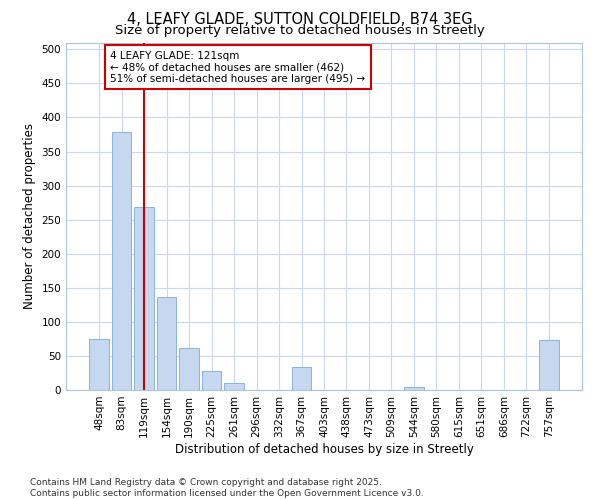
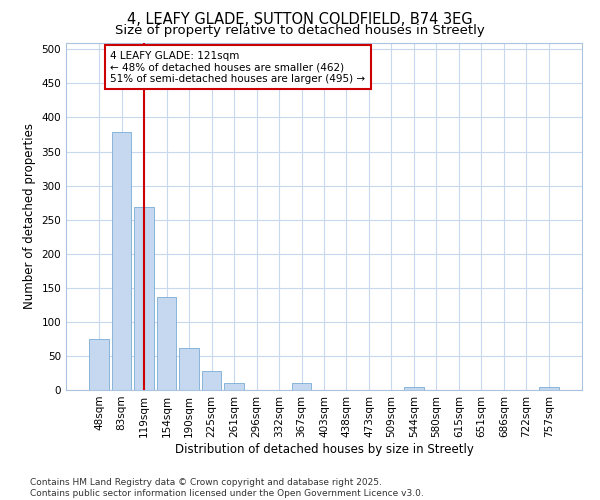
367sqm: 34 -> 10
757sqm: 74 -> 5
